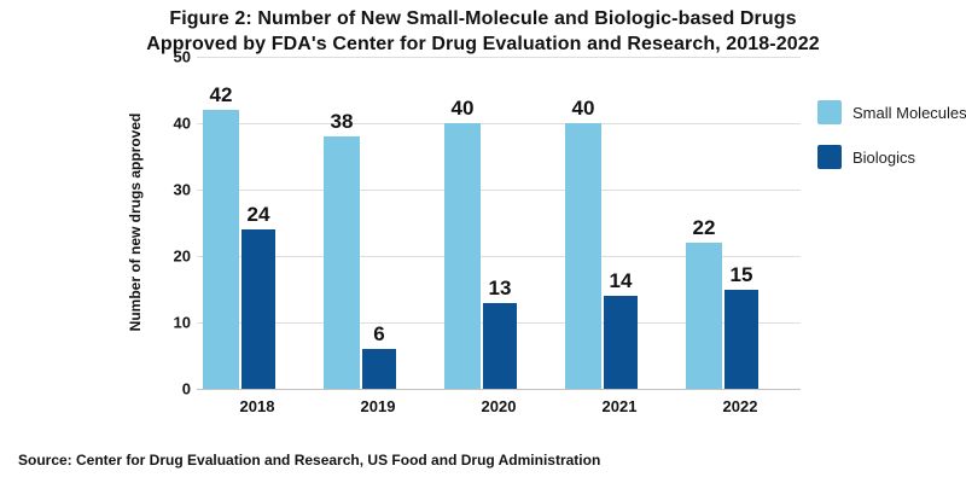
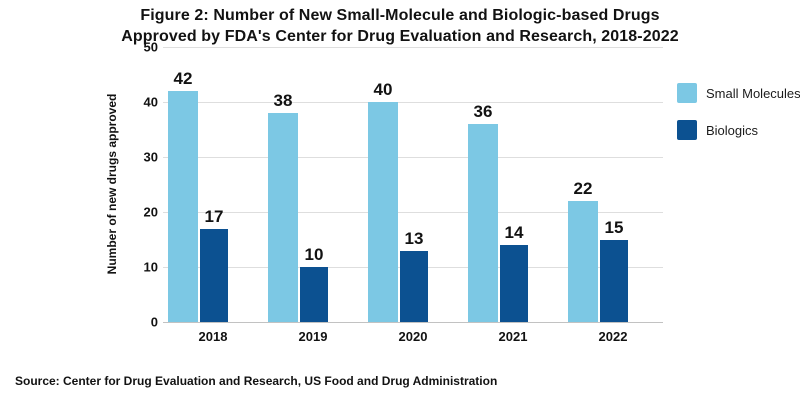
Biologics/2018: 24 -> 17
Biologics/2019: 6 -> 10
Small Molecules/2021: 40 -> 36
